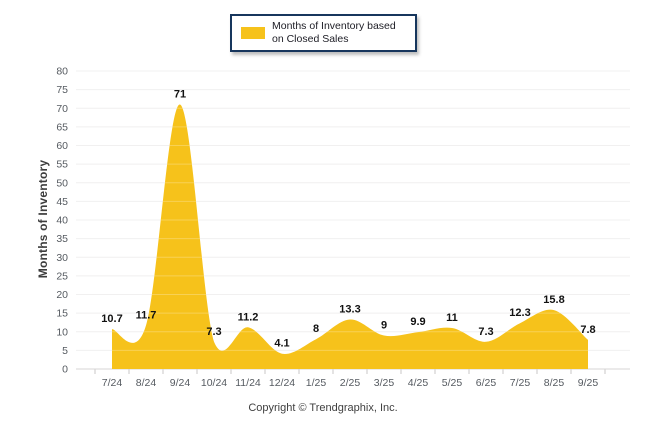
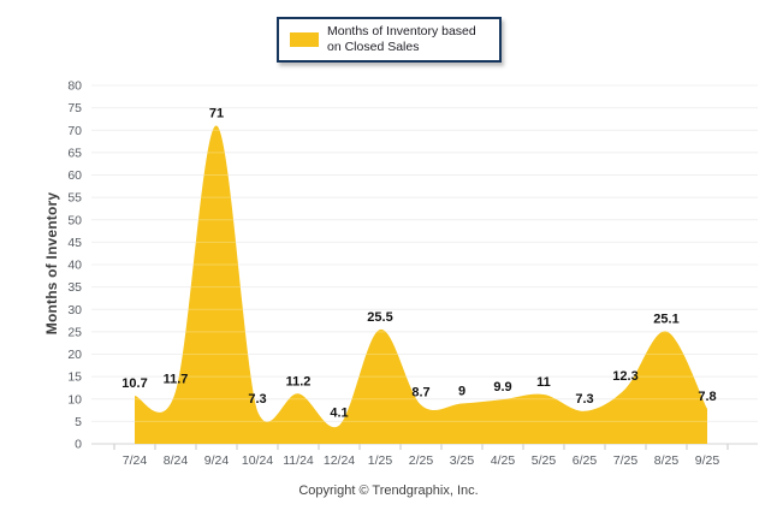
1/25: 8 -> 25.5
2/25: 13.3 -> 8.7
8/25: 15.8 -> 25.1
